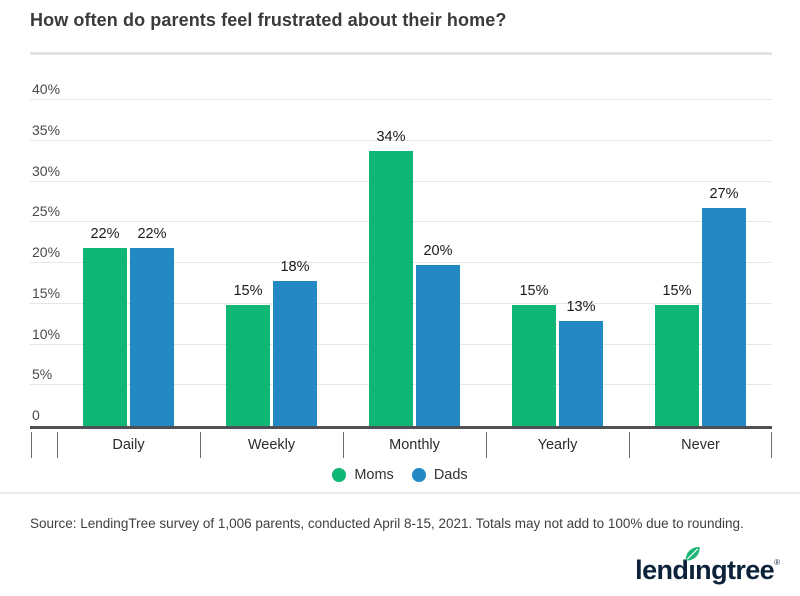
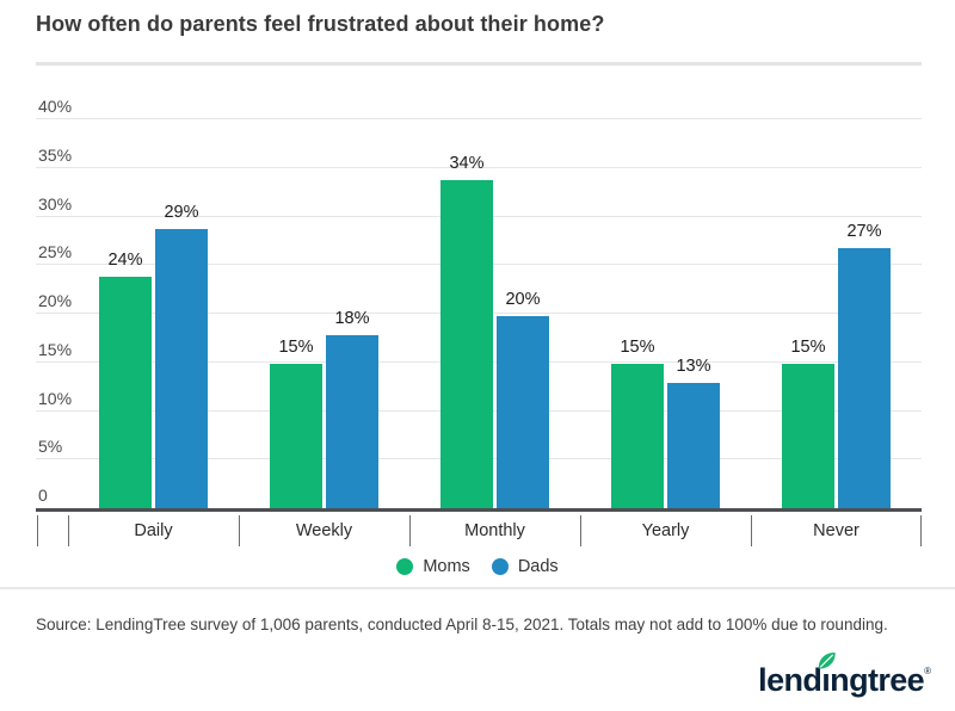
Moms/Daily: 22% -> 24%
Dads/Daily: 22% -> 29%
